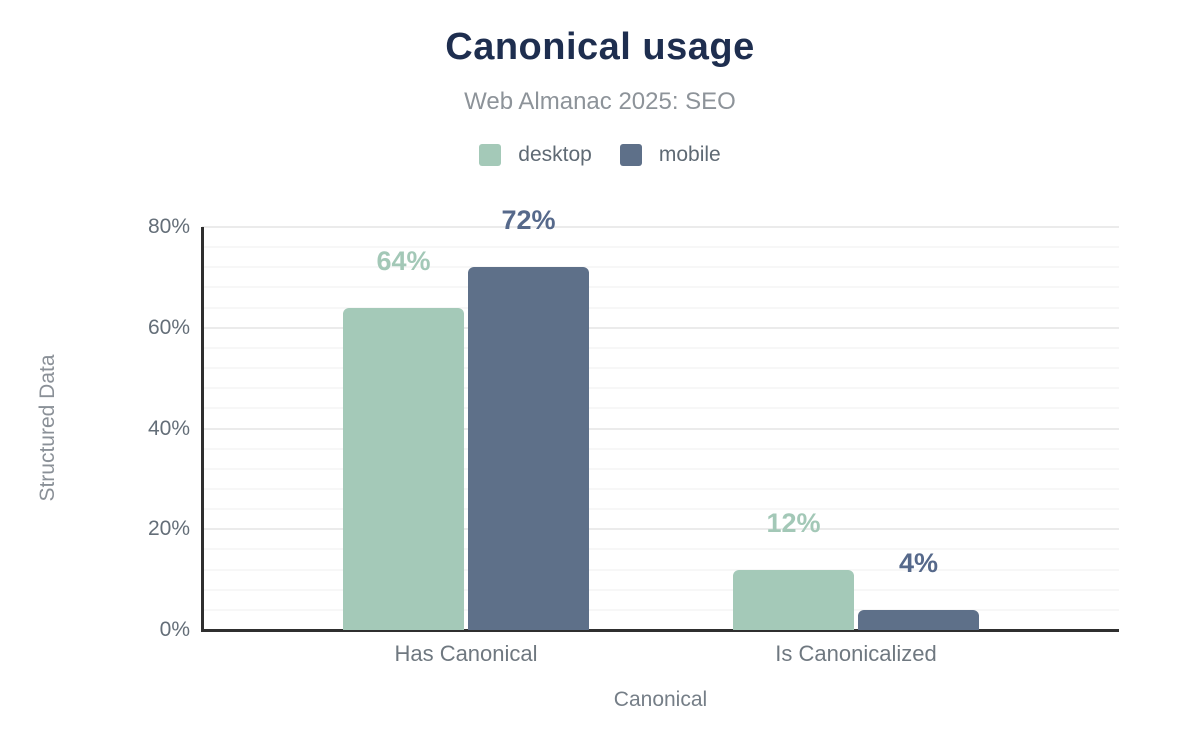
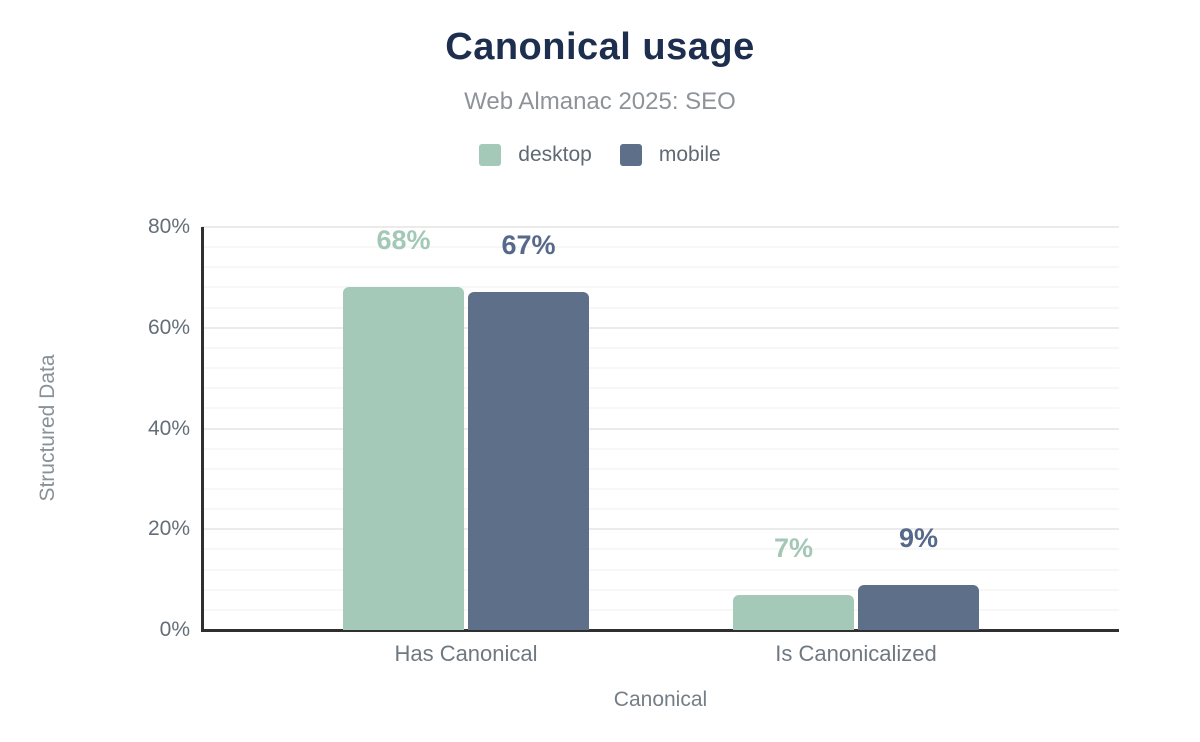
desktop/Has Canonical: 64% -> 68%
mobile/Has Canonical: 72% -> 67%
desktop/Is Canonicalized: 12% -> 7%
mobile/Is Canonicalized: 4% -> 9%
